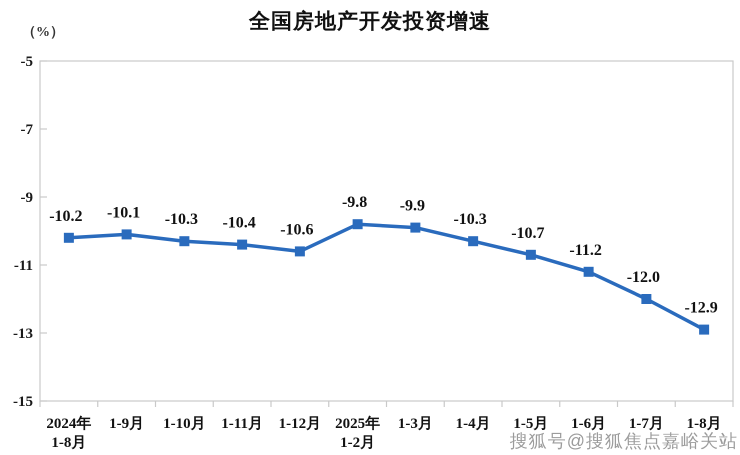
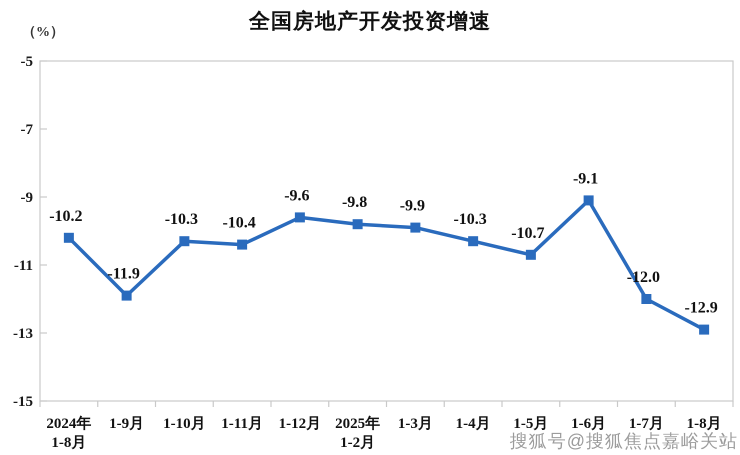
1-9月: -10.1 -> -11.9
1-12月: -10.6 -> -9.6
1-6月: -11.2 -> -9.1
